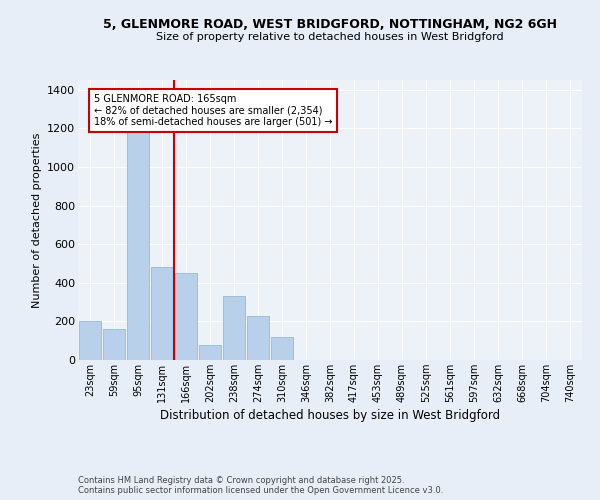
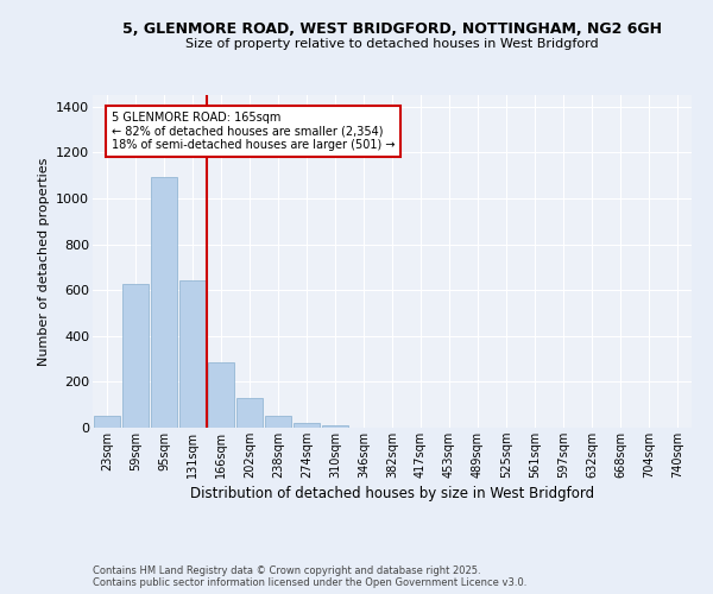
23sqm: 200 -> 50
59sqm: 160 -> 620
95sqm: 1180 -> 1100
131sqm: 480 -> 640
166sqm: 450 -> 280
202sqm: 80 -> 130
238sqm: 330 -> 50
274sqm: 230 -> 20
310sqm: 120 -> 10
